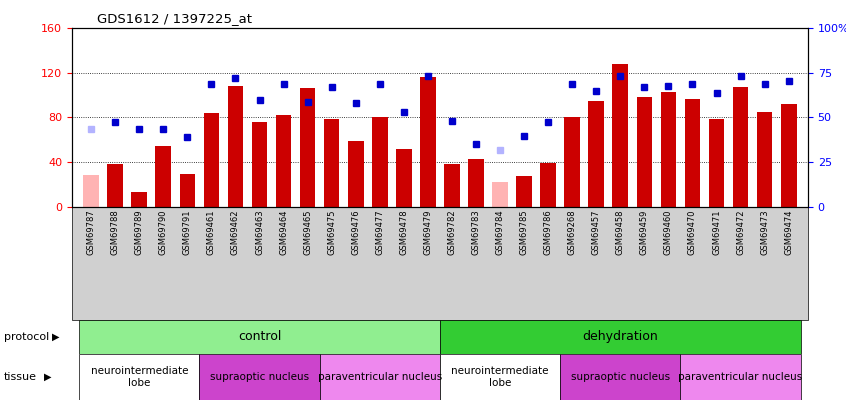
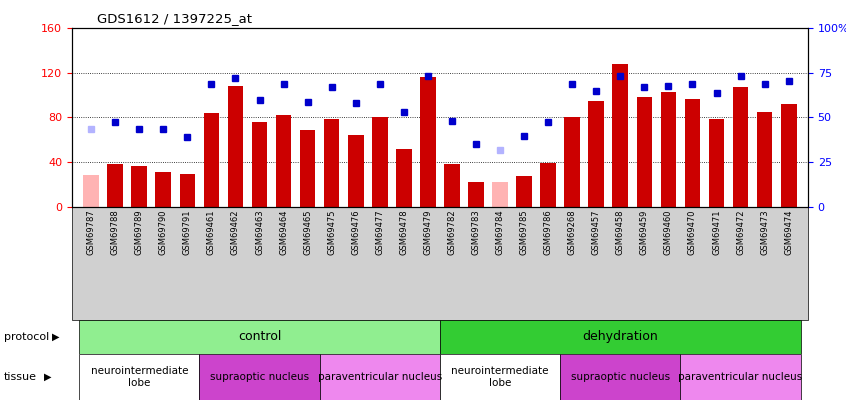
GSM69789: 13 -> 36
GSM69790: 54 -> 31
GSM69465: 106 -> 69
GSM69476: 59 -> 64
GSM69783: 43 -> 22
